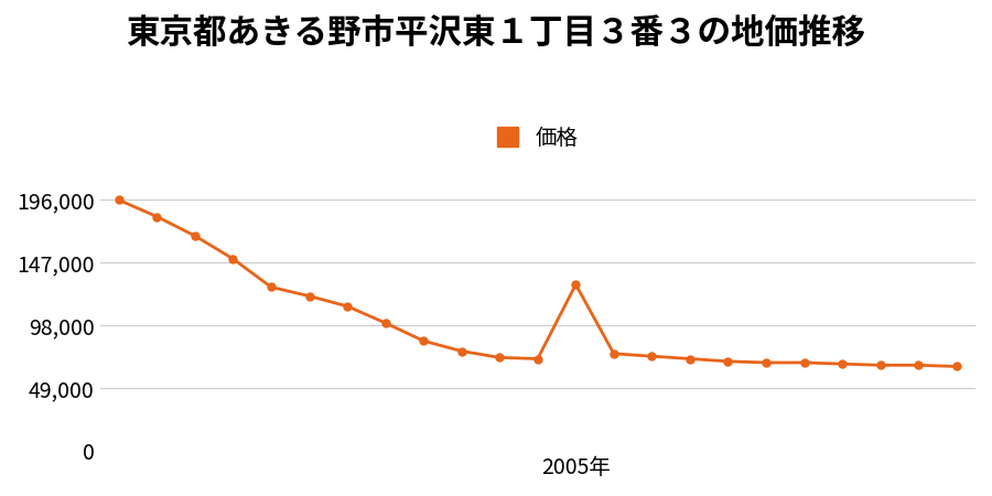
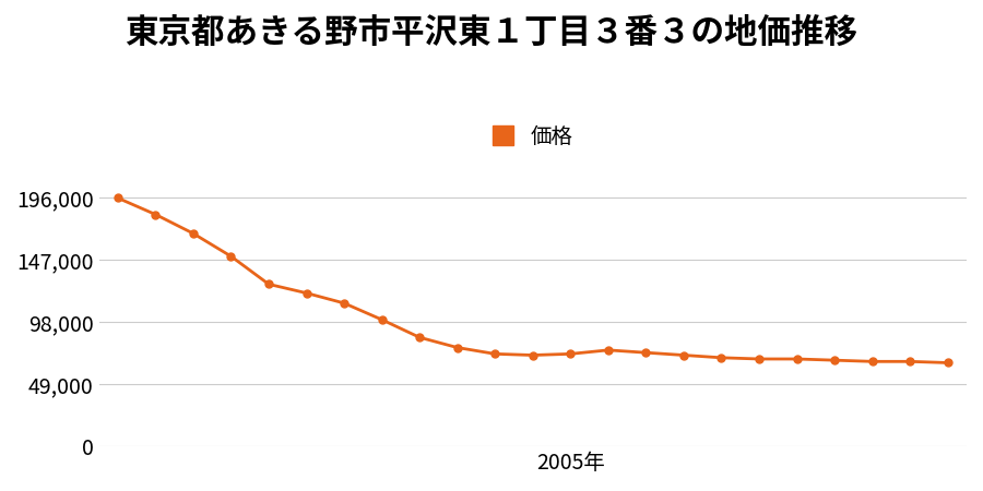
2005年: 130,000 -> 73,000
